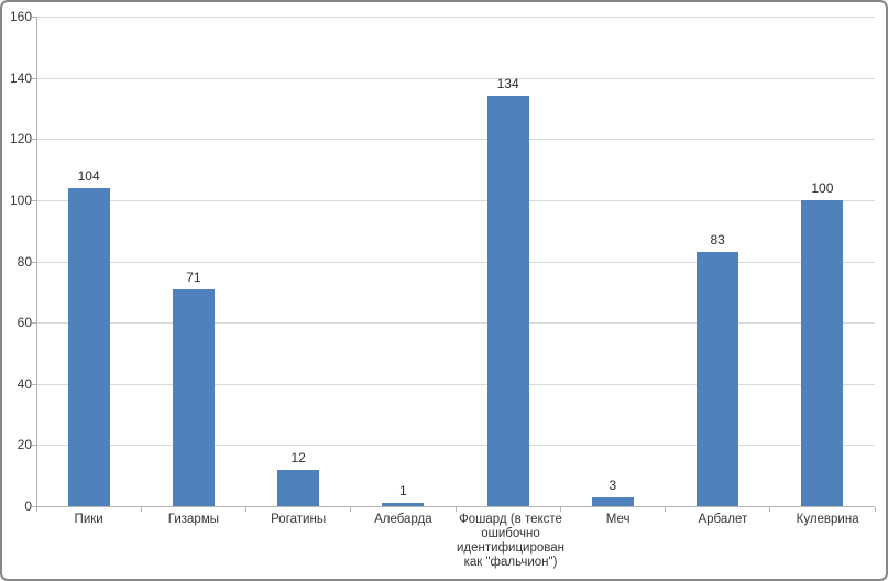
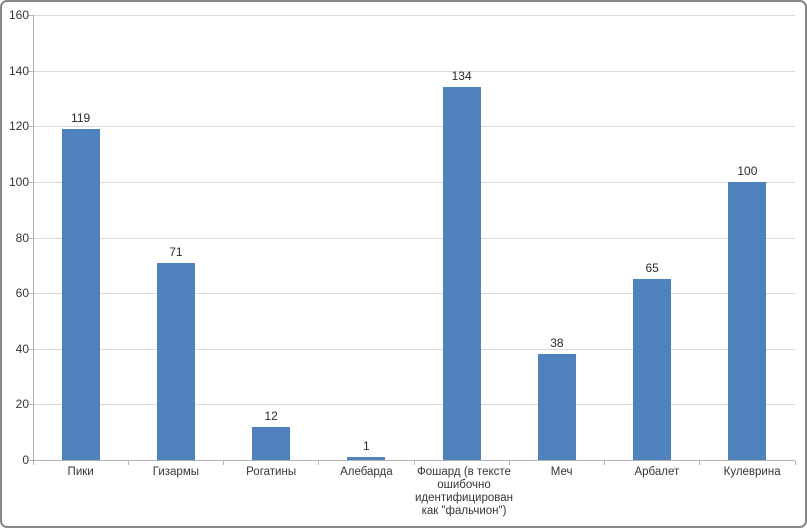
Пики: 104 -> 119
Меч: 3 -> 38
Арбалет: 83 -> 65
